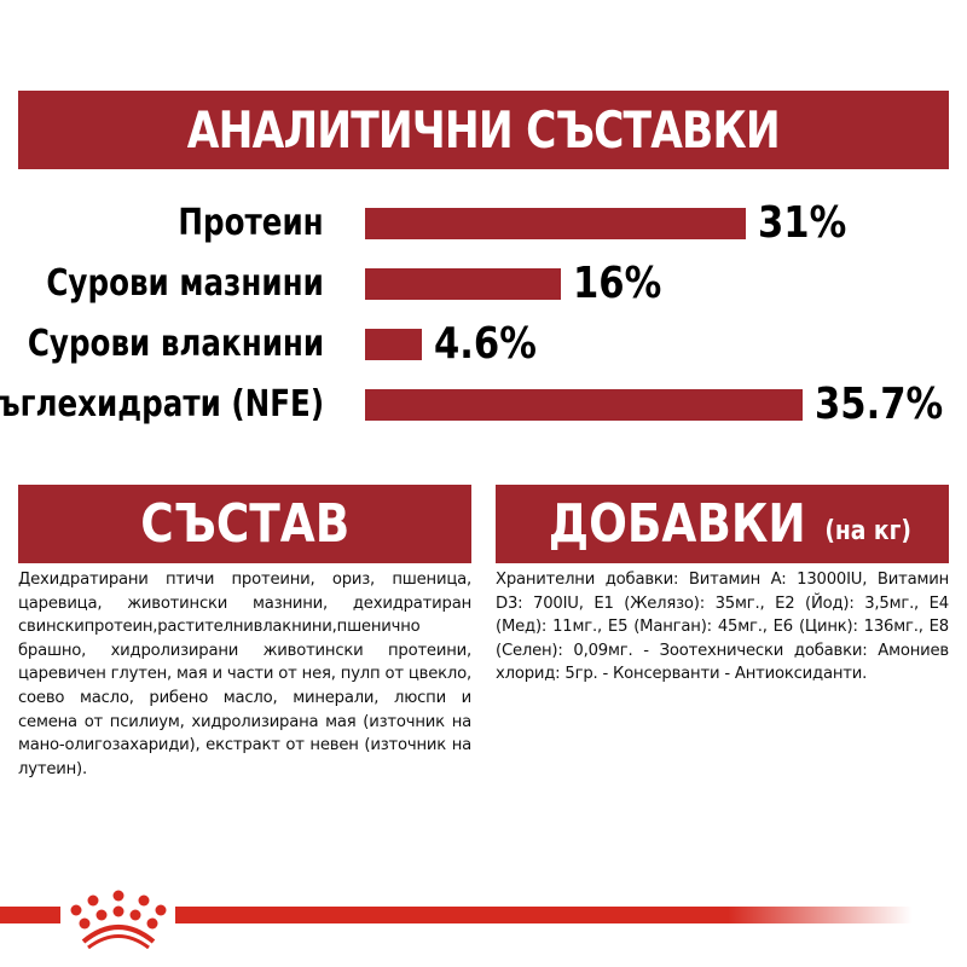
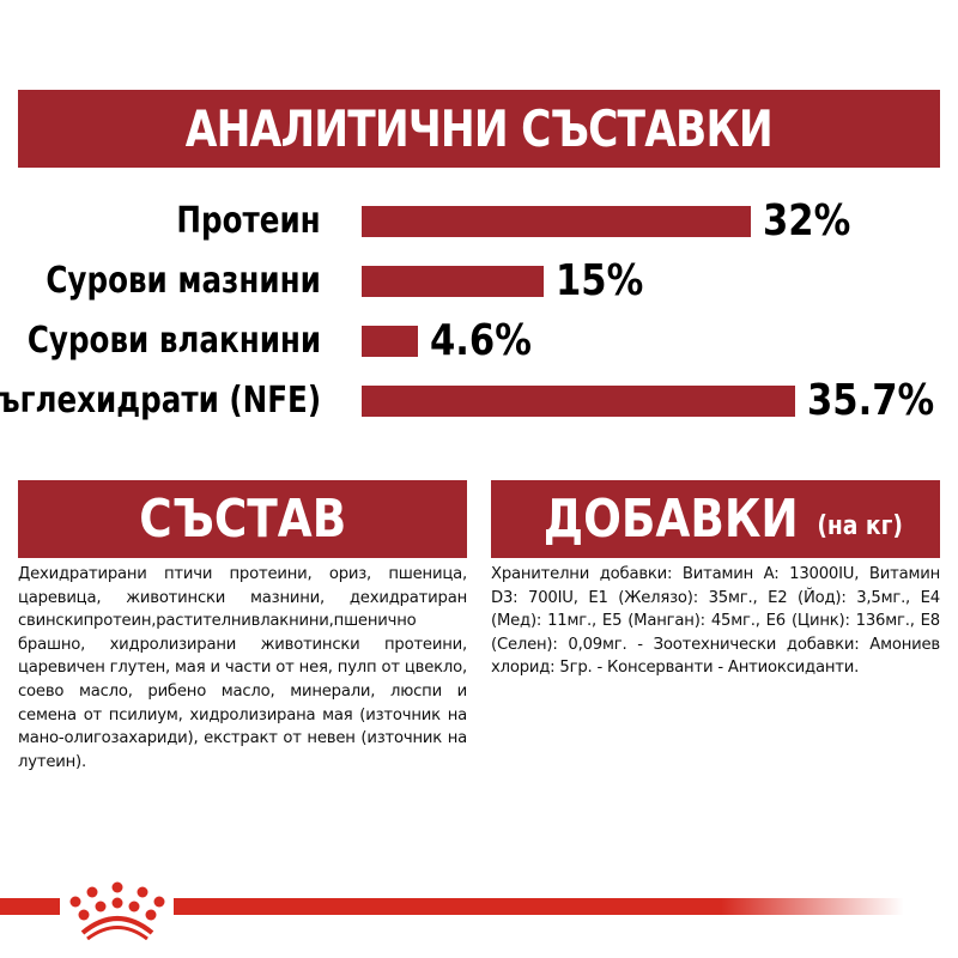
Протеин: 31% -> 32%
Сурови мазнини: 16% -> 15%
